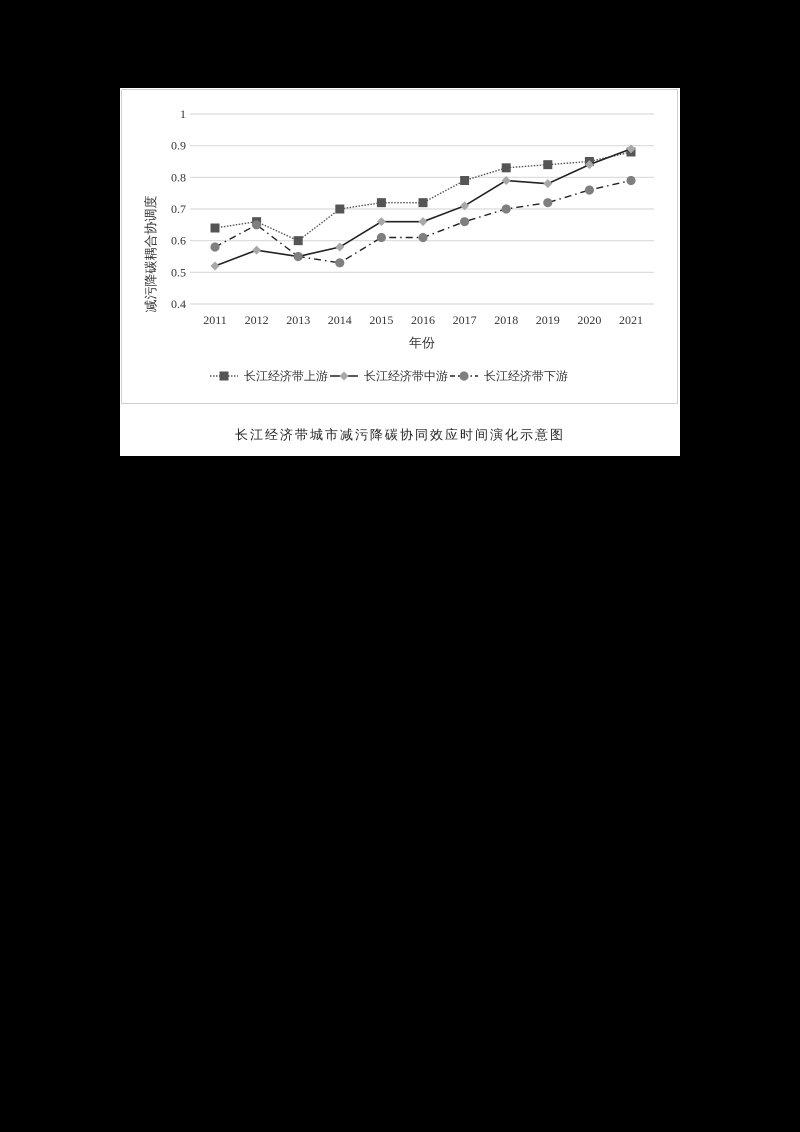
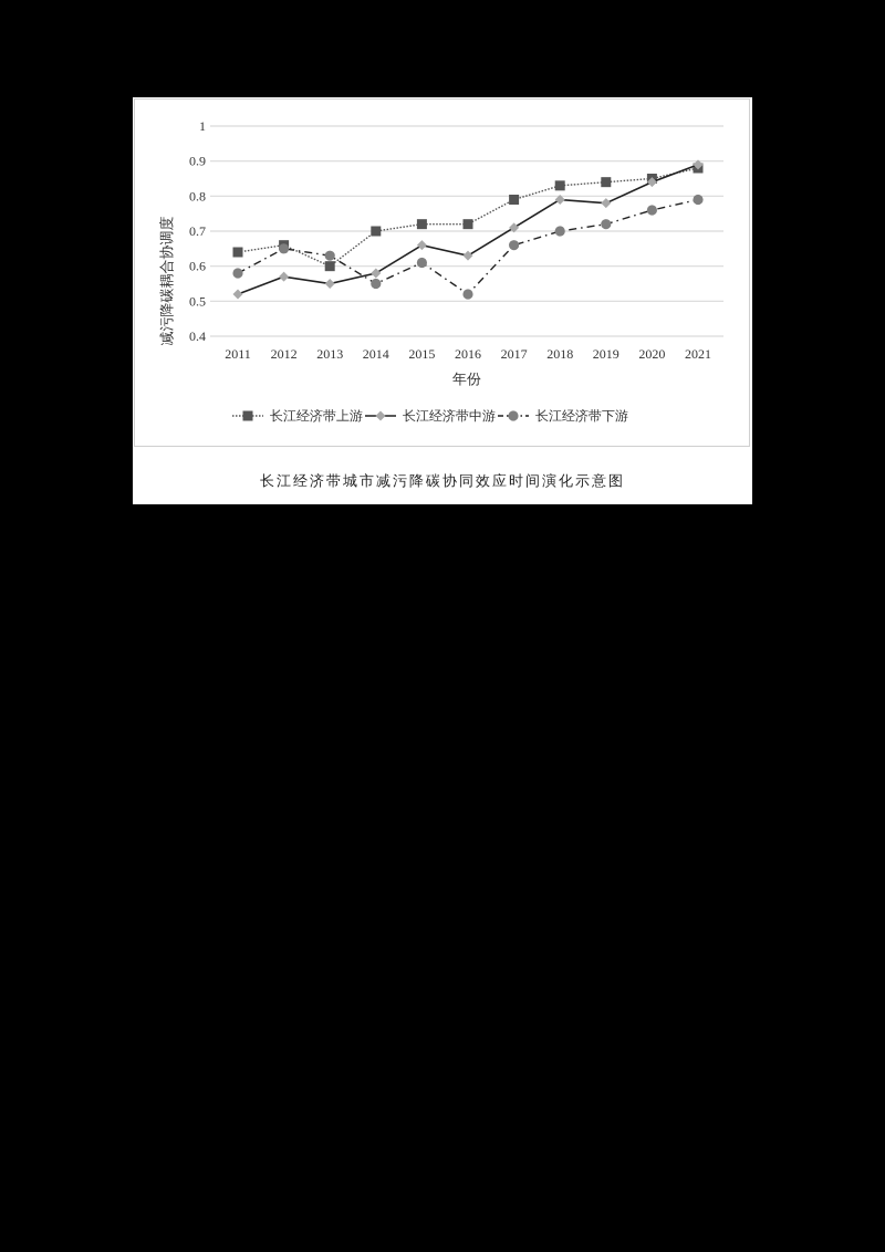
长江经济带下游/2013: 0.55 -> 0.63
长江经济带下游/2014: 0.53 -> 0.55
长江经济带中游/2016: 0.66 -> 0.63
长江经济带下游/2016: 0.61 -> 0.52
